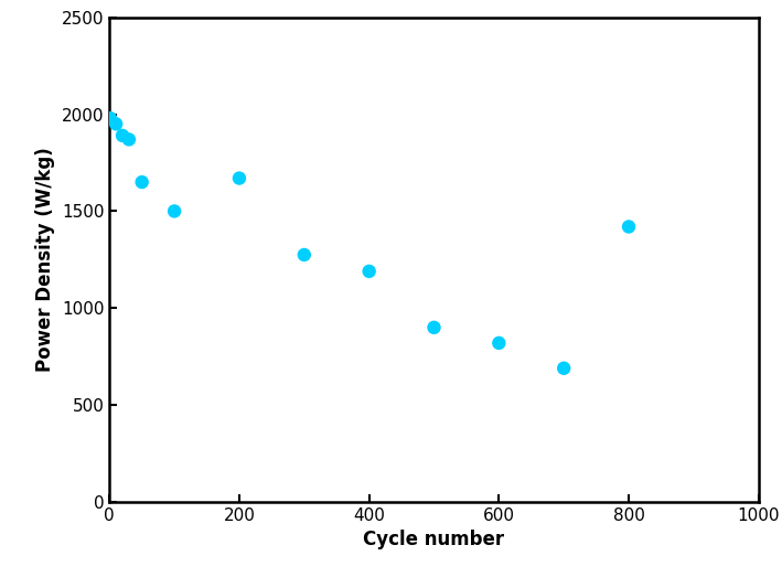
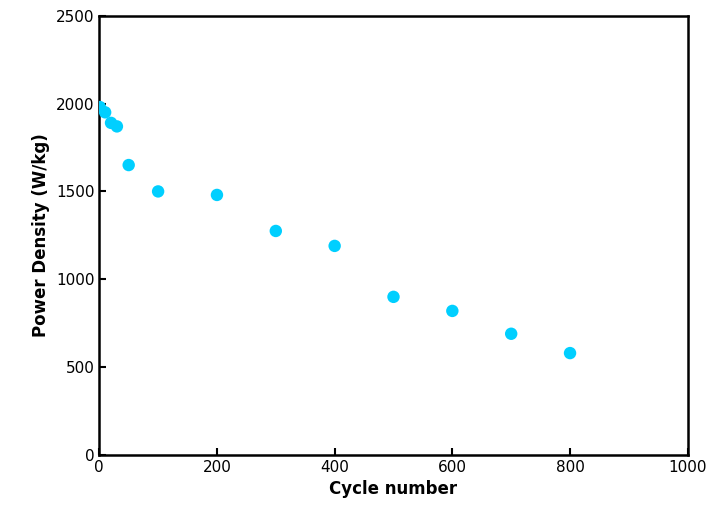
200: 1670 -> 1480
800: 1420 -> 580
